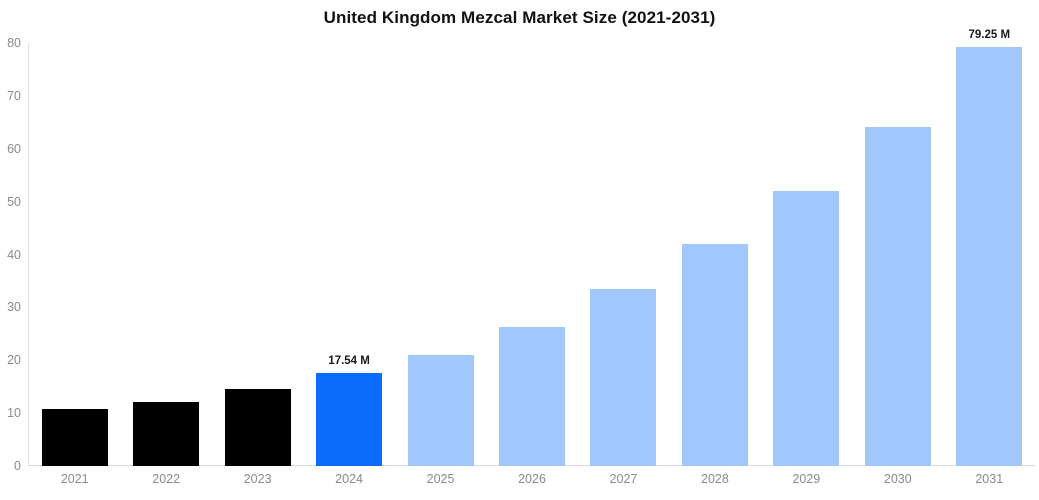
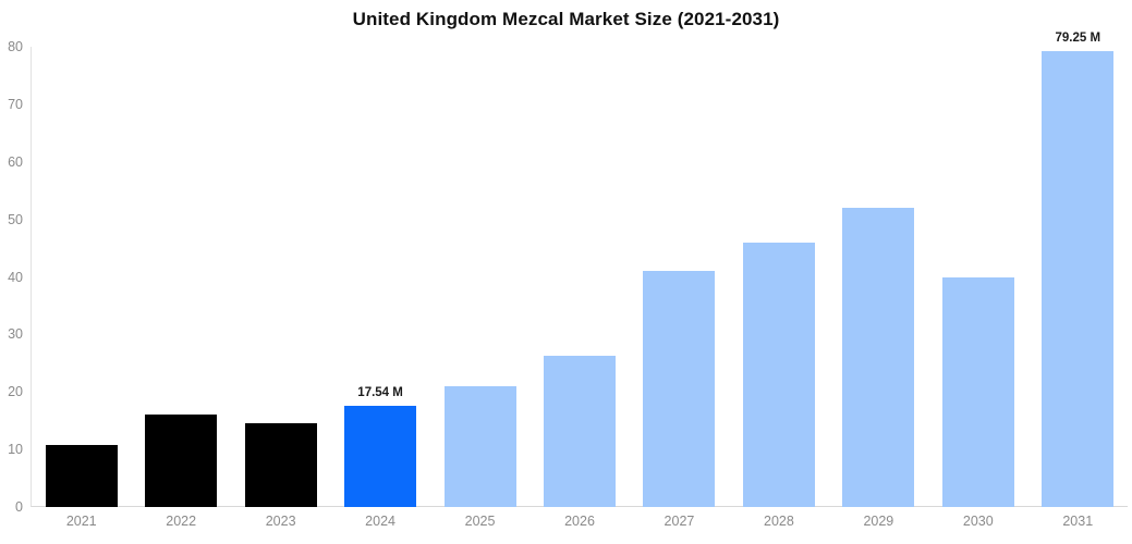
2022: 12 -> 16
2027: 33 -> 41
2028: 42 -> 46
2030: 64 -> 40
